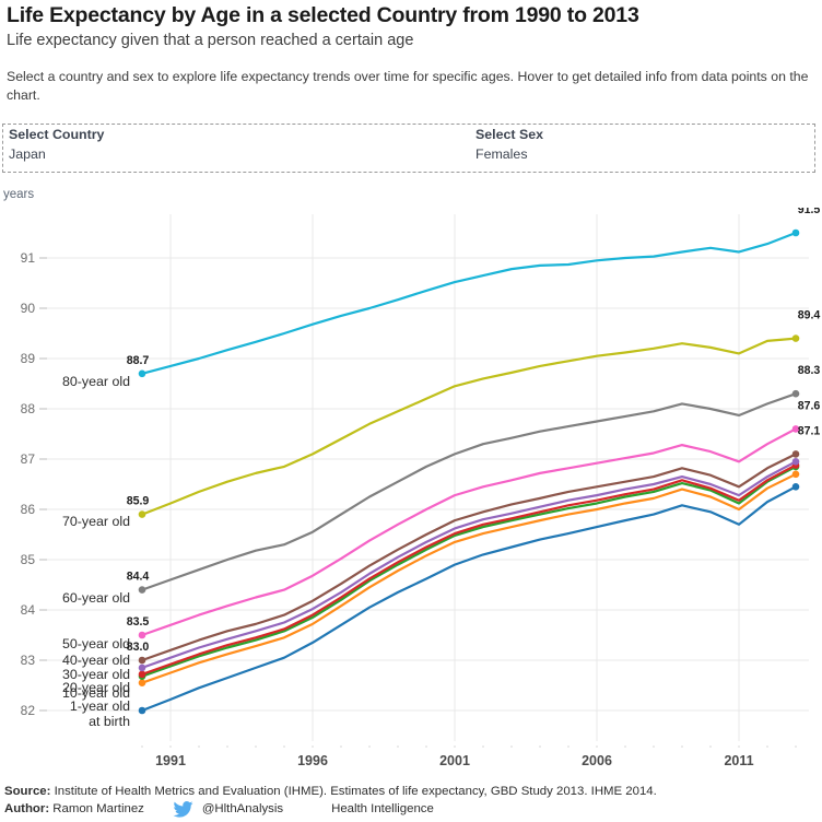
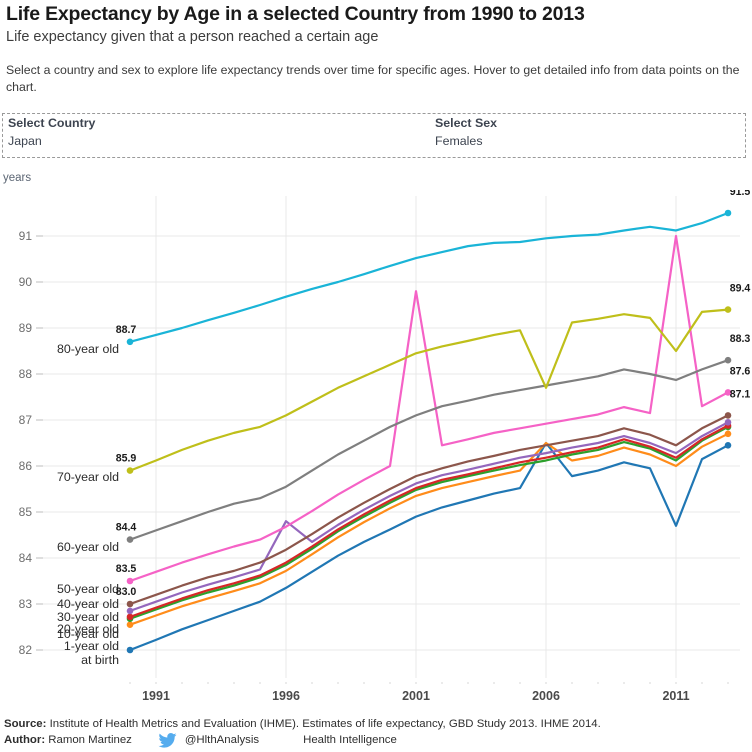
30-year old/1996: 84.0 -> 84.8
50-year old/2001: 86.3 -> 89.8
70-year old/2006: 89.0 -> 87.7
1-year old/2006: 86.0 -> 86.5
at birth/2006: 85.7 -> 86.5
70-year old/2011: 89.1 -> 88.5
50-year old/2011: 87.0 -> 91.0
at birth/2011: 85.7 -> 84.7
